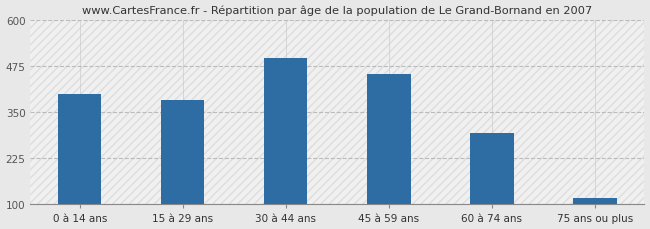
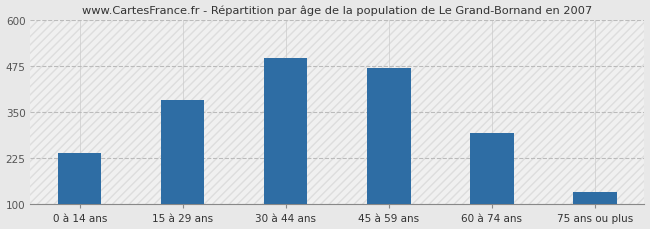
0 à 14 ans: 400 -> 240
45 à 59 ans: 453 -> 470
75 ans ou plus: 118 -> 135
